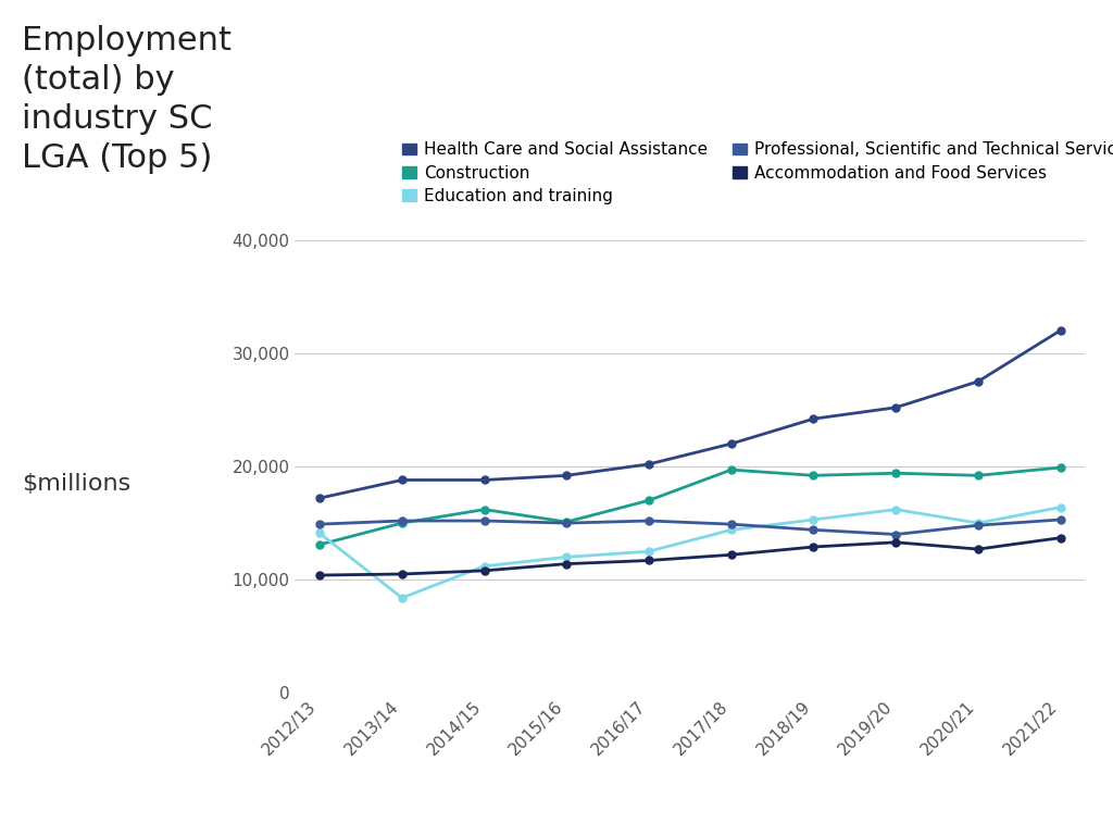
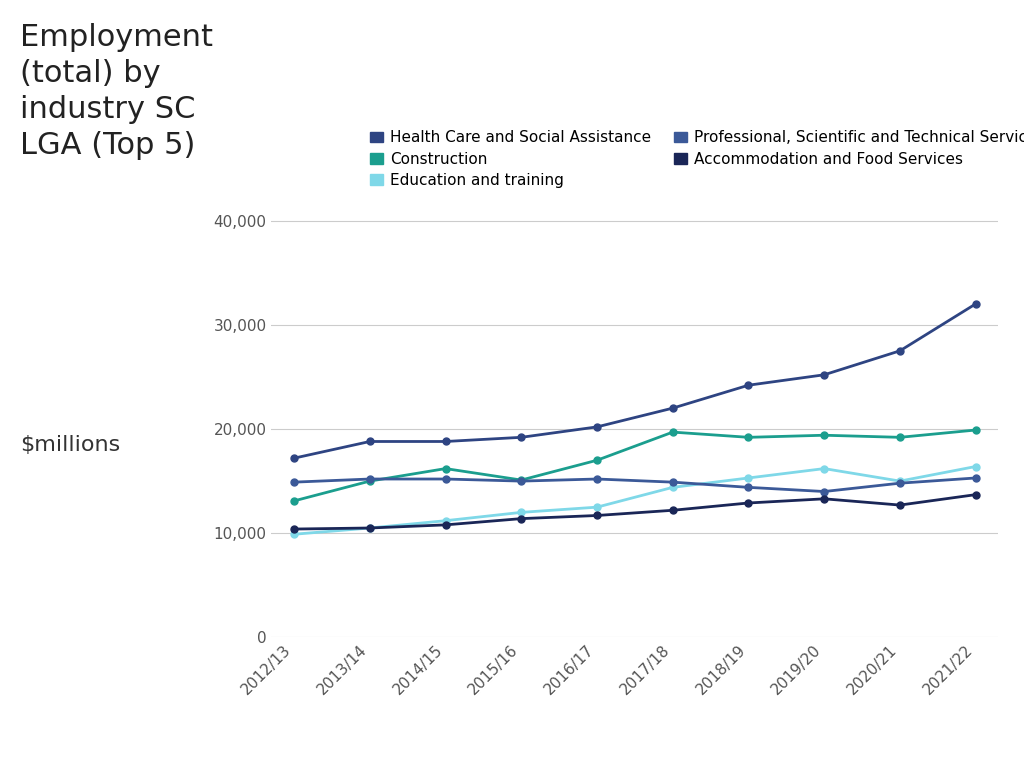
Education and training/2012/13: 14,100 -> 9,900
Education and training/2013/14: 8,400 -> 10,500
